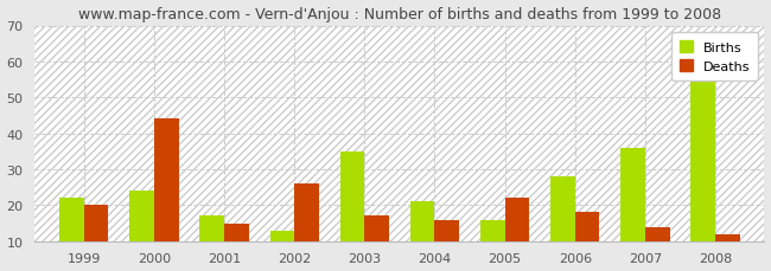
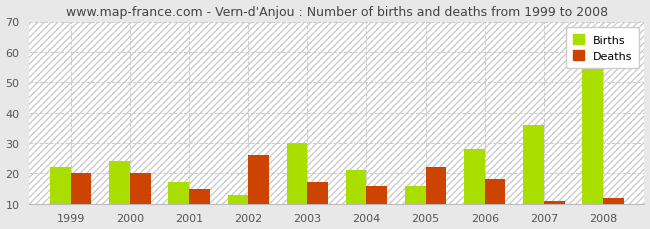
Deaths/2000: 44 -> 20
Births/2003: 35 -> 30
Deaths/2007: 14 -> 11
